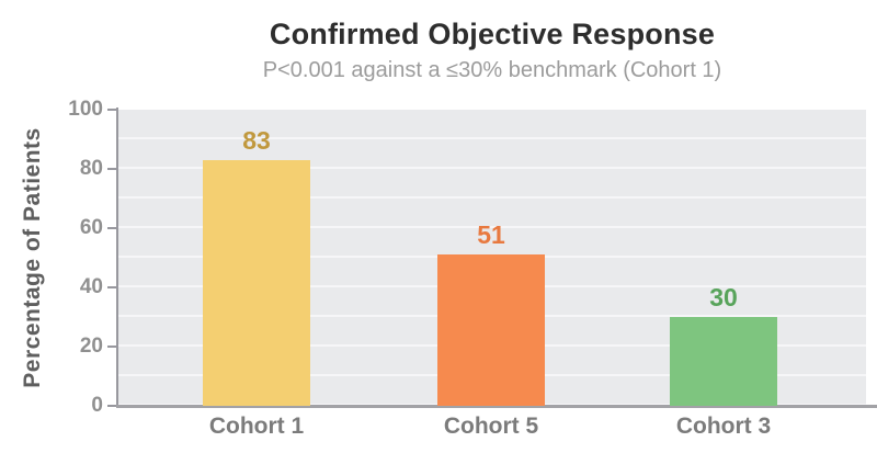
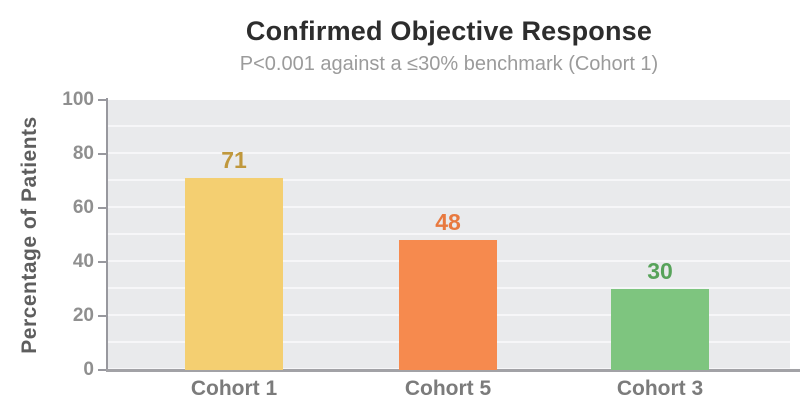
Cohort 1: 83 -> 71
Cohort 5: 51 -> 48
